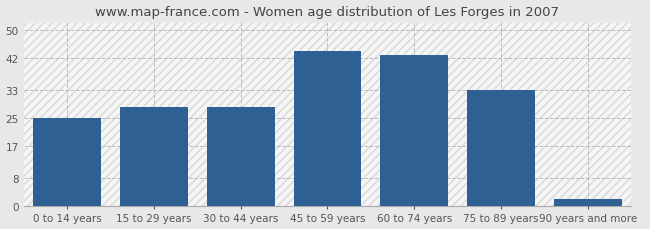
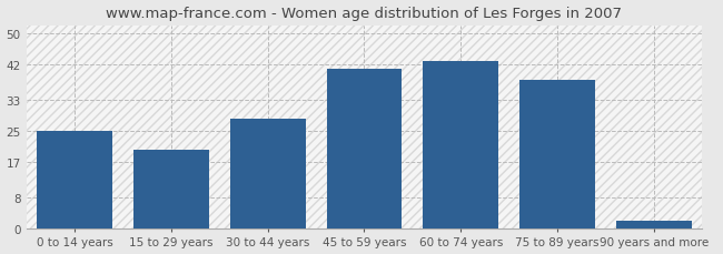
15 to 29 years: 28 -> 20
45 to 59 years: 44 -> 41
75 to 89 years: 33 -> 38
